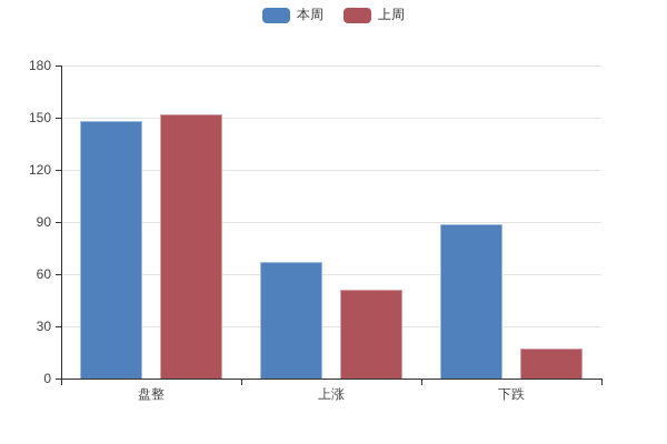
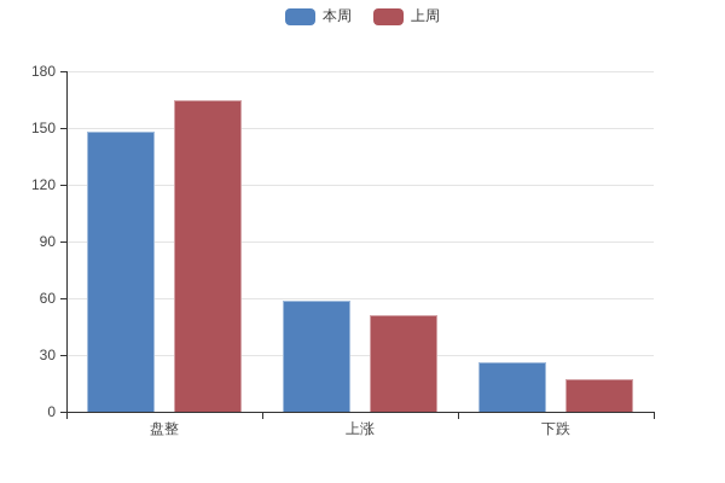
上周/盘整: 152 -> 165
本周/上涨: 67 -> 59
本周/下跌: 89 -> 26
